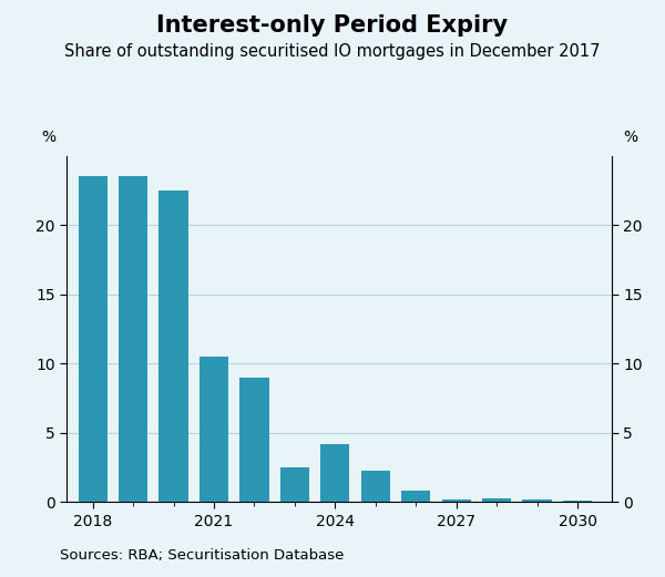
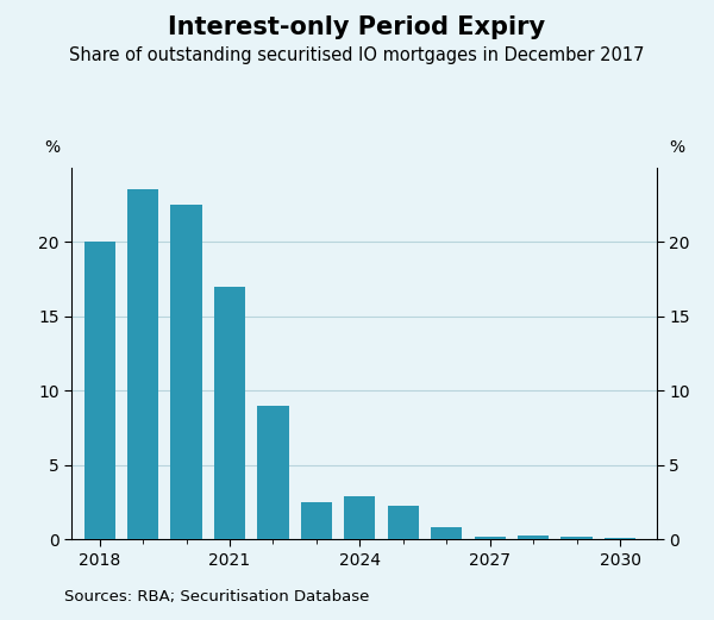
2018: 23.5 -> 20.0
2021: 10.5 -> 17.0
2024: 4.2 -> 2.9
